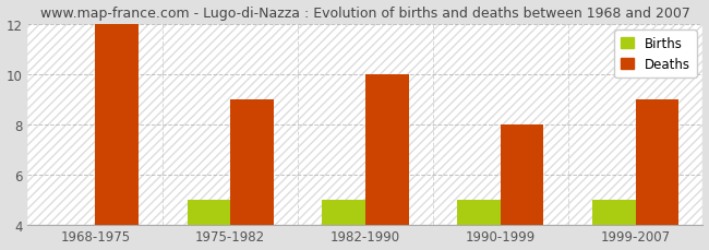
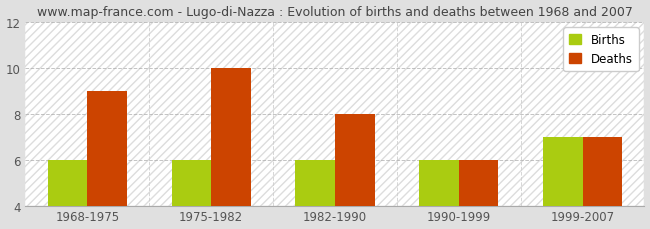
Births/1968-1975: 4 -> 6
Deaths/1968-1975: 12 -> 9
Births/1975-1982: 5 -> 6
Deaths/1975-1982: 9 -> 10
Births/1982-1990: 5 -> 6
Deaths/1982-1990: 10 -> 8
Births/1990-1999: 5 -> 6
Deaths/1990-1999: 8 -> 6
Births/1999-2007: 5 -> 7
Deaths/1999-2007: 9 -> 7
